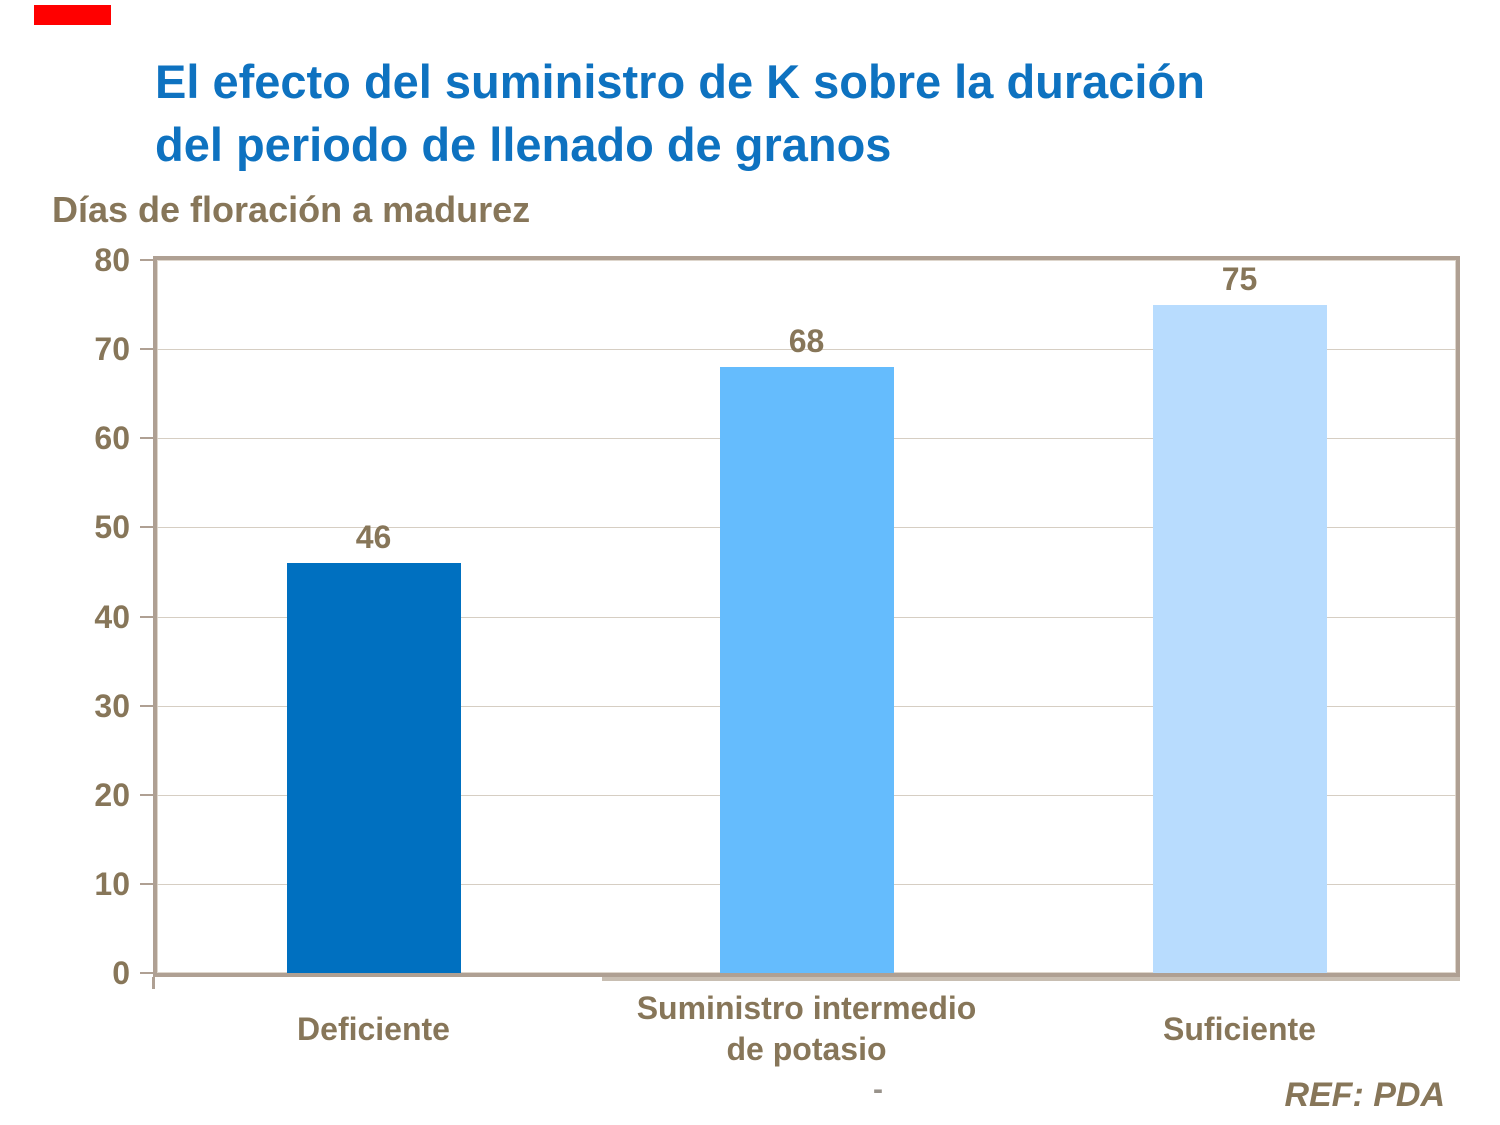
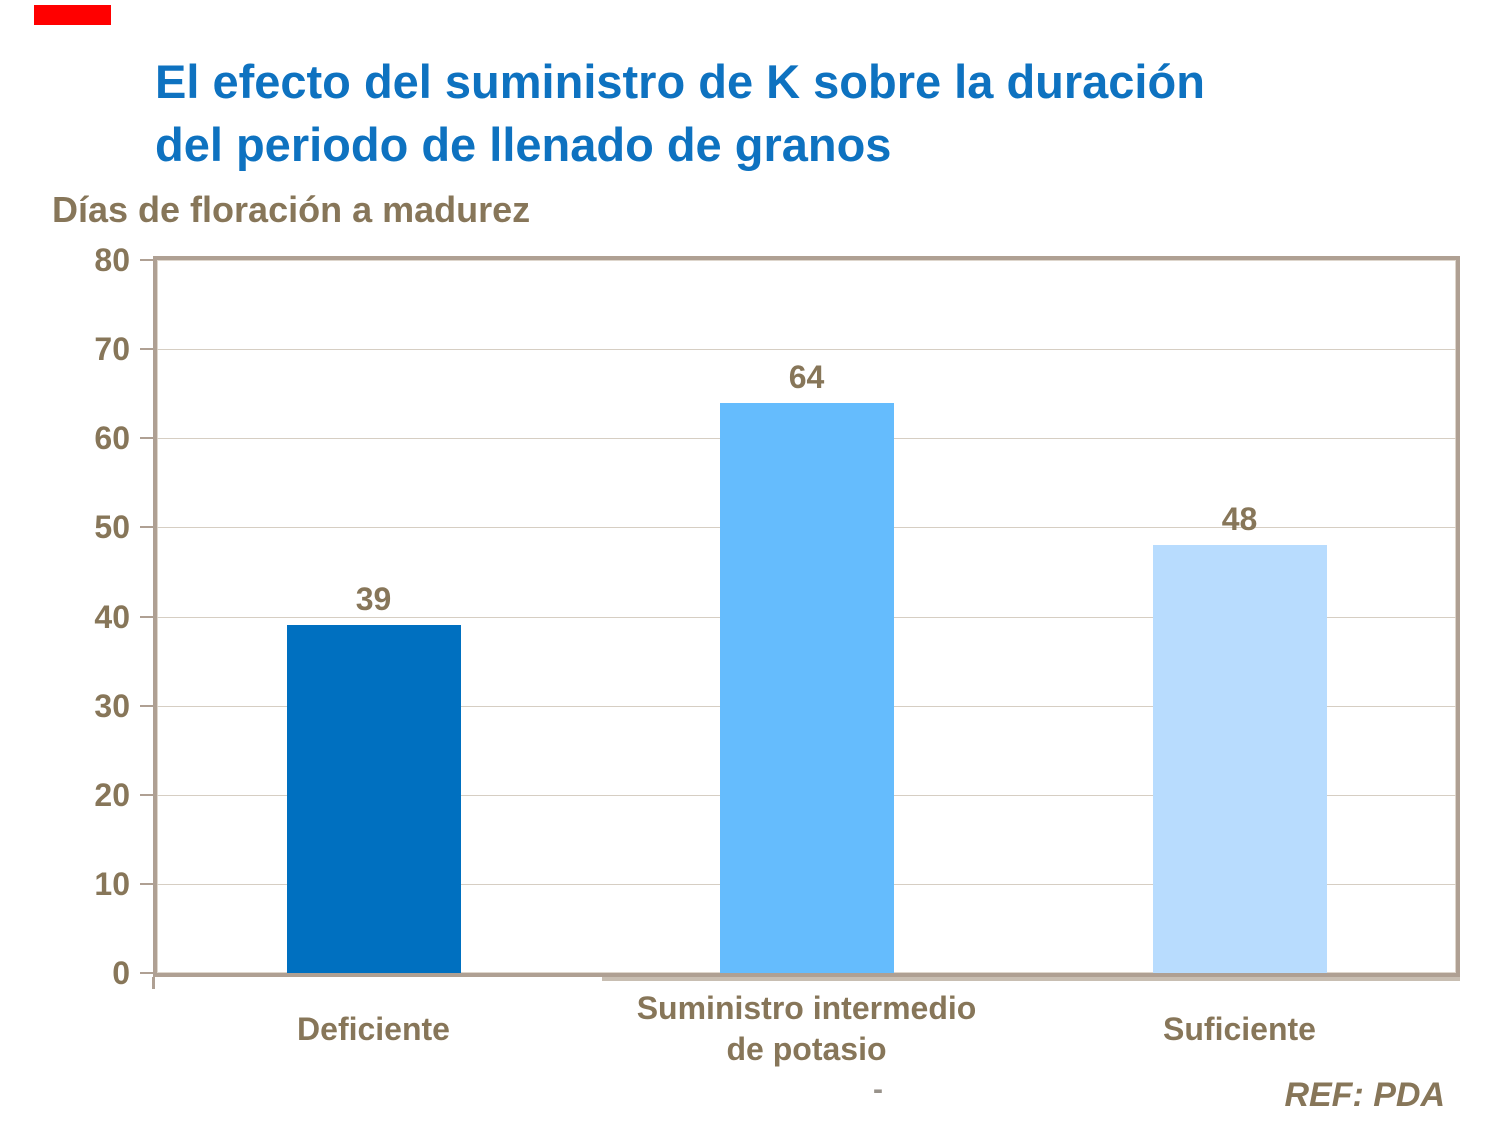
Deficiente: 46 -> 39
Suministro intermedio de potasio: 68 -> 64
Suficiente: 75 -> 48
